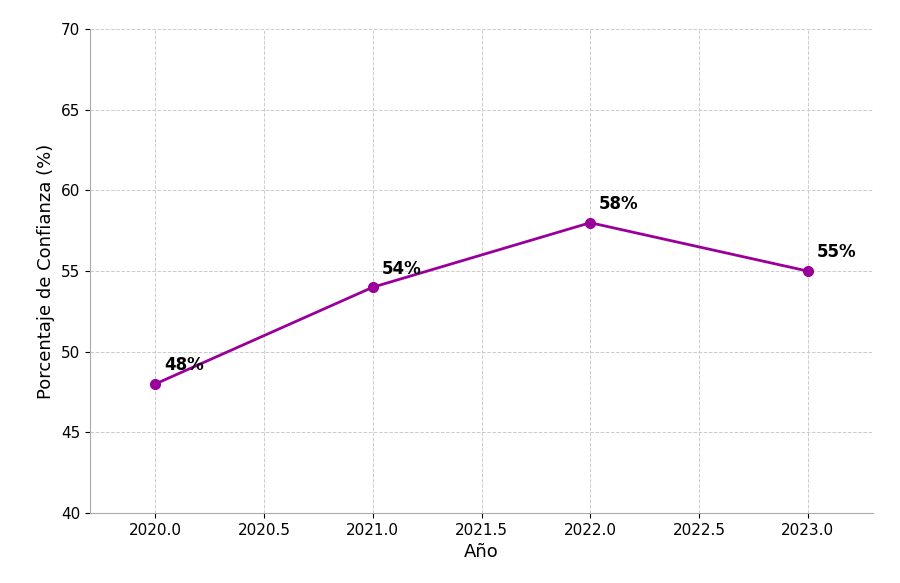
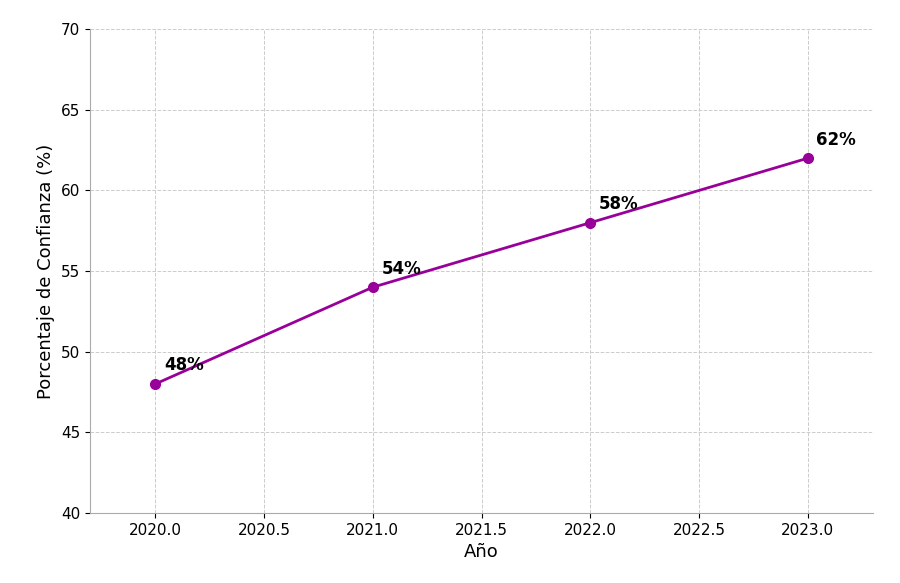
2023.0: 55% -> 62%
